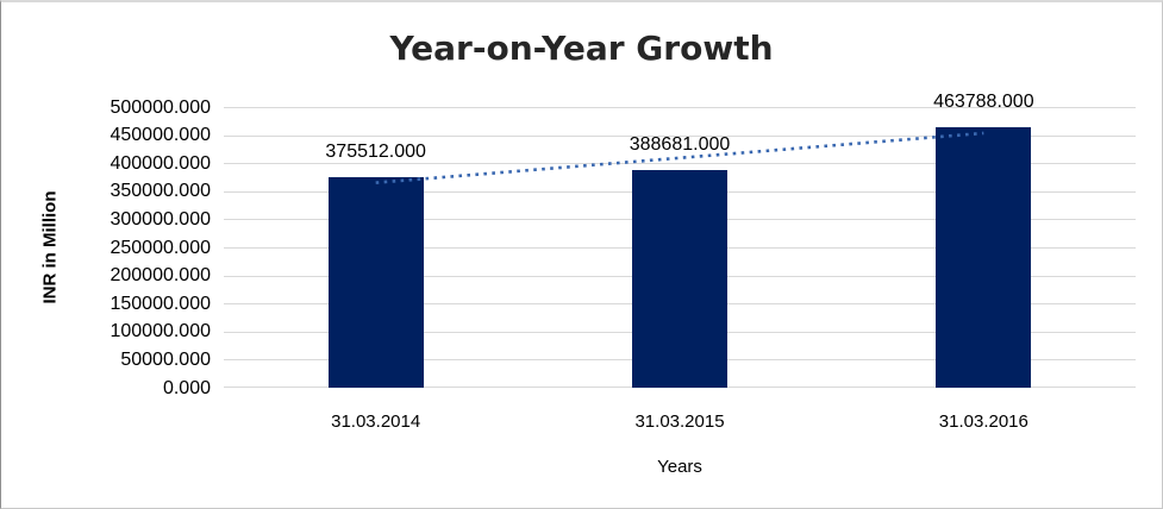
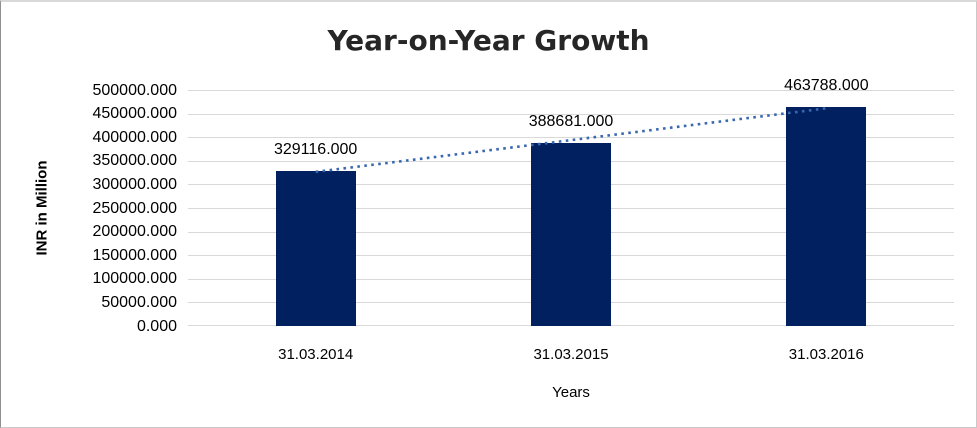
31.03.2014: 375512.000 -> 329116.000
